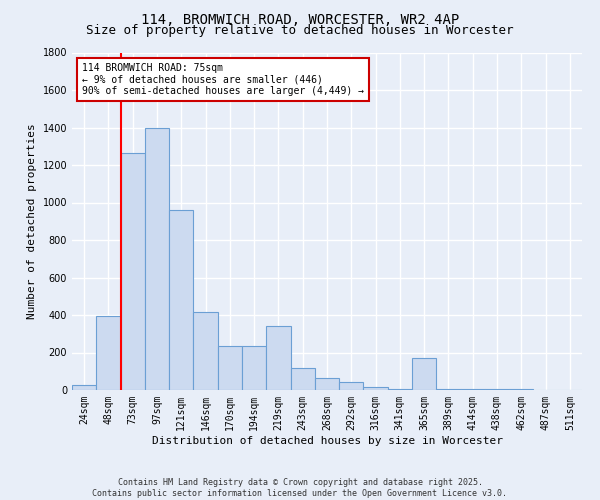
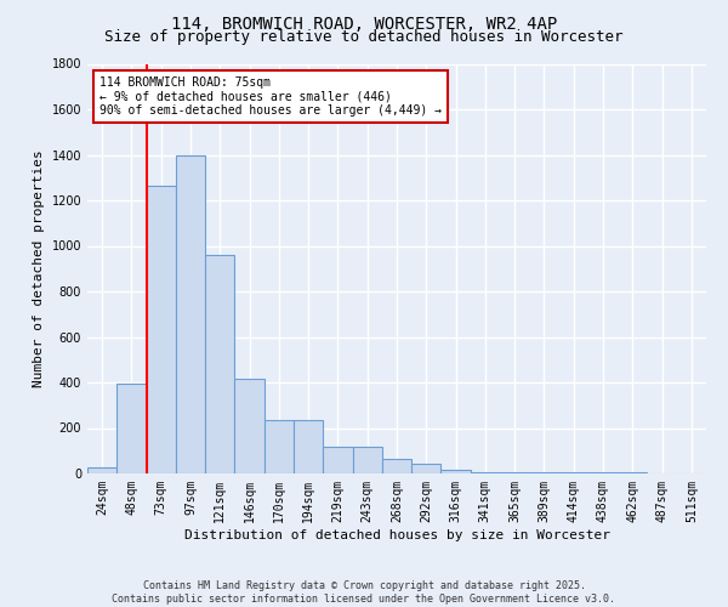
219sqm: 340 -> 120
365sqm: 170 -> 0
